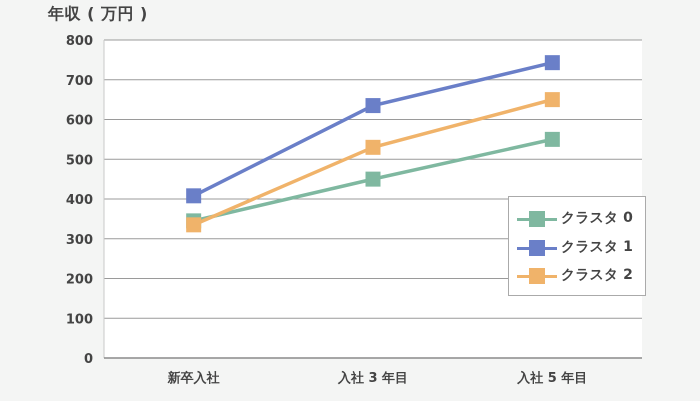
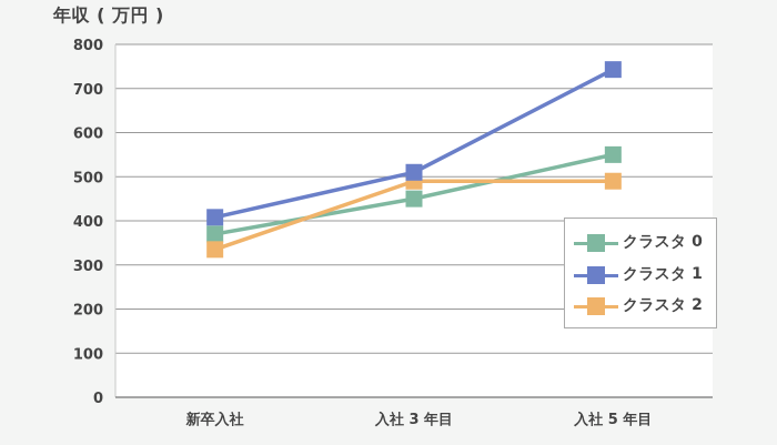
クラスタ 0/新卒入社: 340 -> 370
クラスタ 1/入社 3 年目: 640 -> 510
クラスタ 2/入社 3 年目: 530 -> 490
クラスタ 2/入社 5 年目: 650 -> 490
